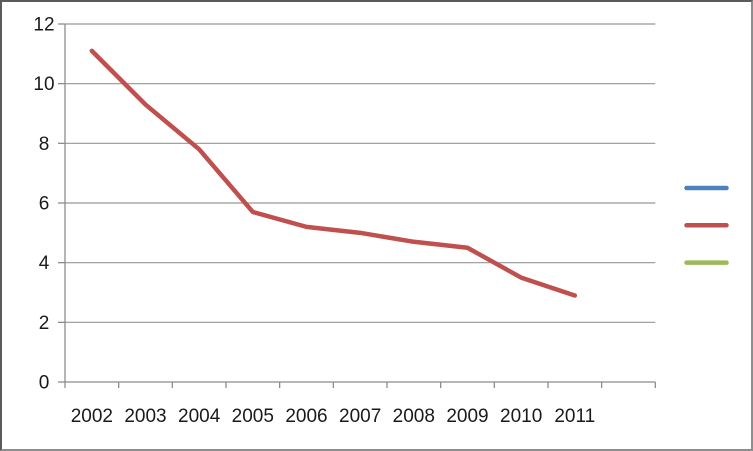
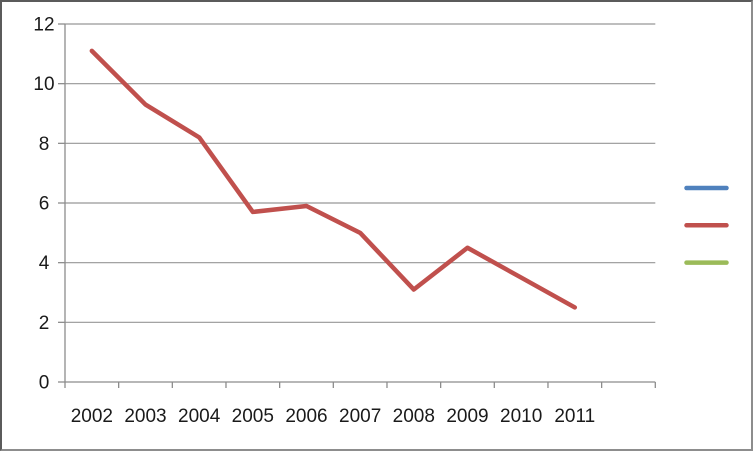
2004: 7.8 -> 8.2
2006: 5.2 -> 5.9
2008: 4.7 -> 3.1
2011: 2.9 -> 2.5
